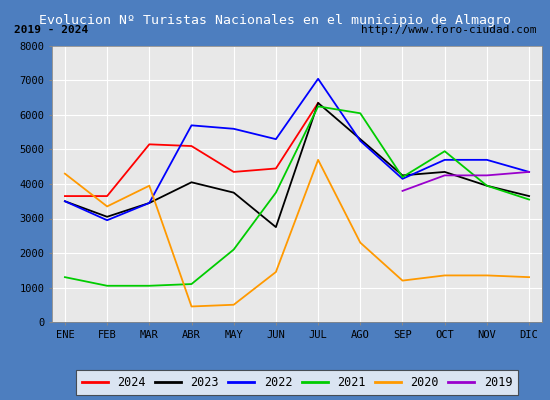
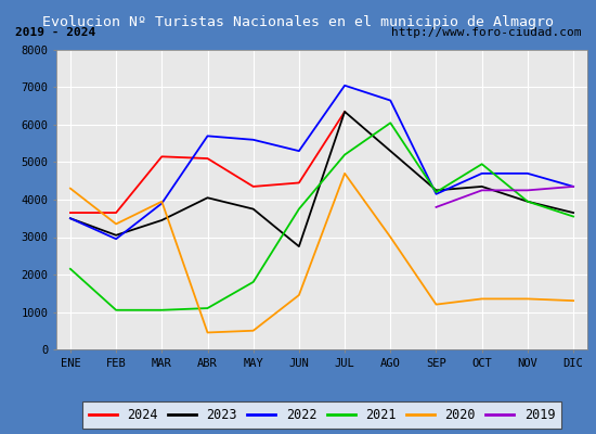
2021/ENE: 1300 -> 2150
2022/MAR: 3450 -> 3900
2021/MAY: 2100 -> 1800
2021/JUL: 6250 -> 5200
2022/AGO: 5250 -> 6650
2020/AGO: 2300 -> 3000
